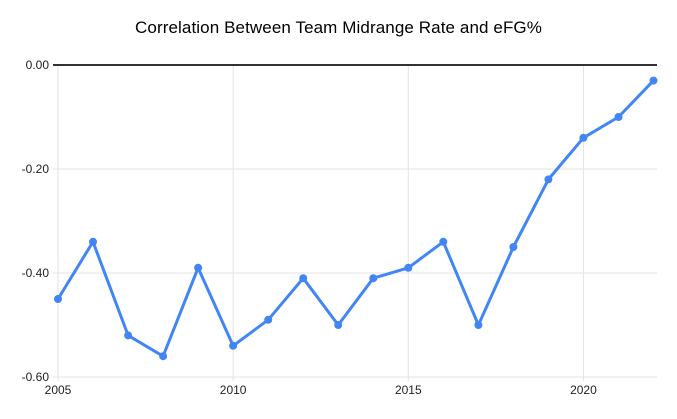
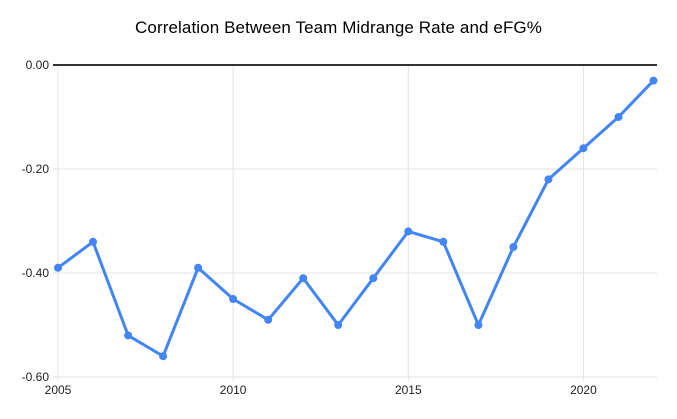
2005: -0.45 -> -0.39
2010: -0.54 -> -0.45
2015: -0.39 -> -0.32
2020: -0.14 -> -0.16
